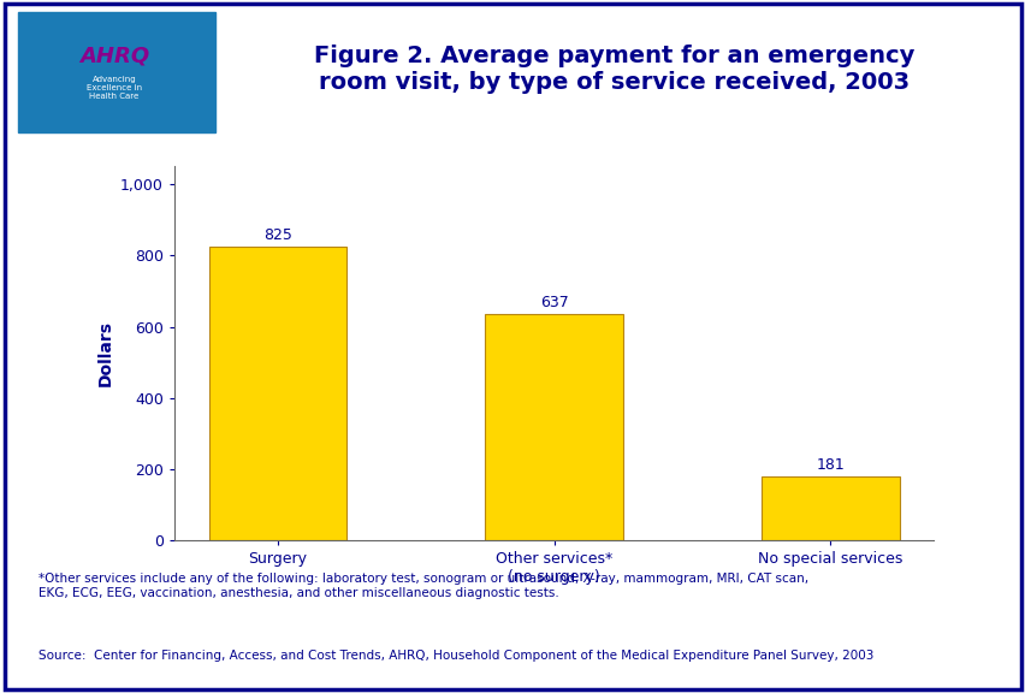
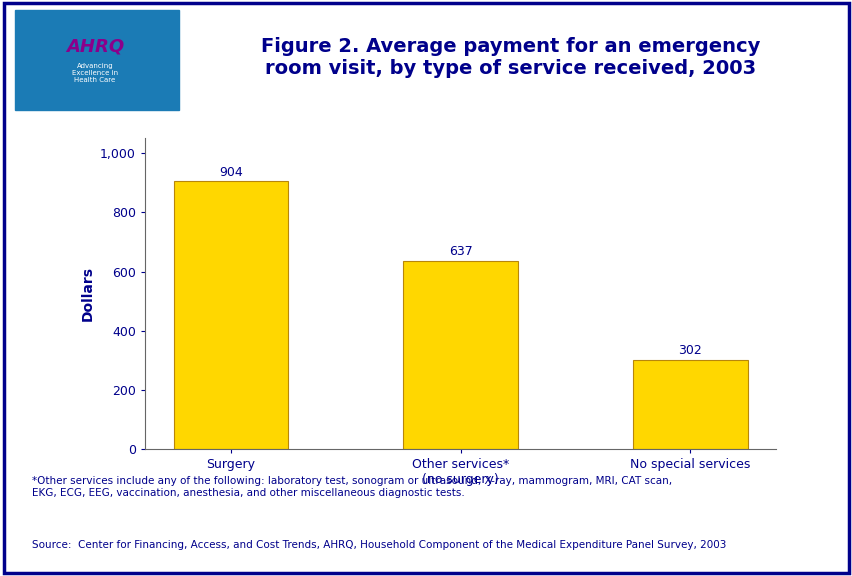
Surgery: 825 -> 904
No special services: 181 -> 302
